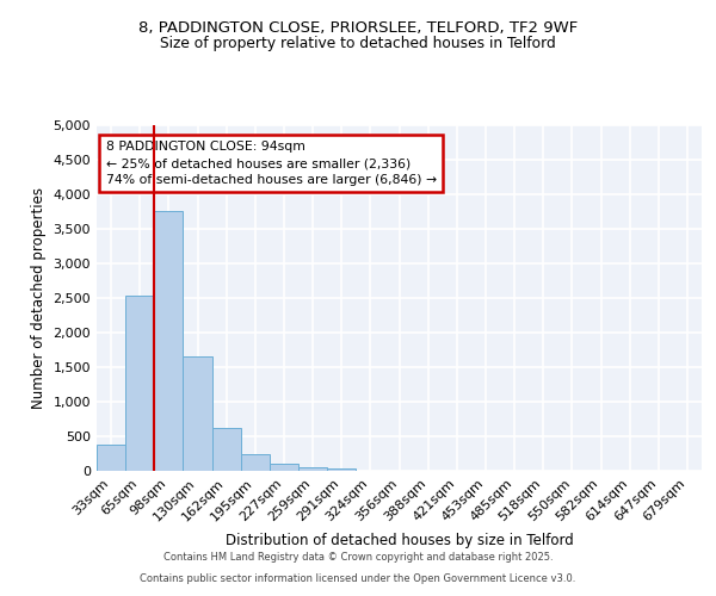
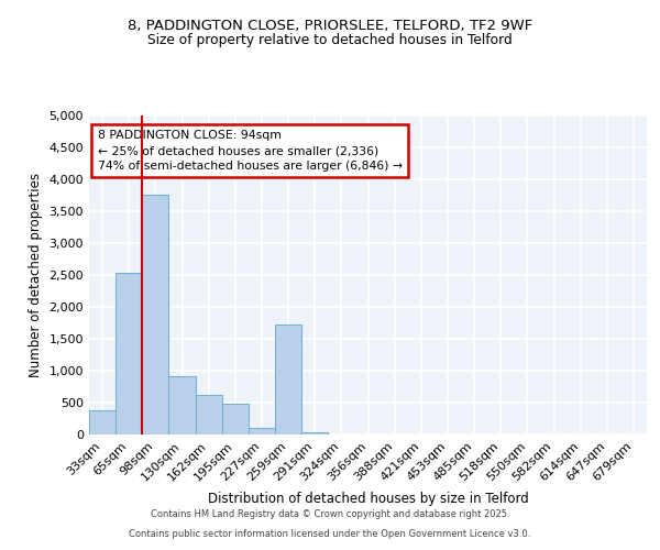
130sqm: 1,650 -> 920
195sqm: 240 -> 480
259sqm: 40 -> 1,720
